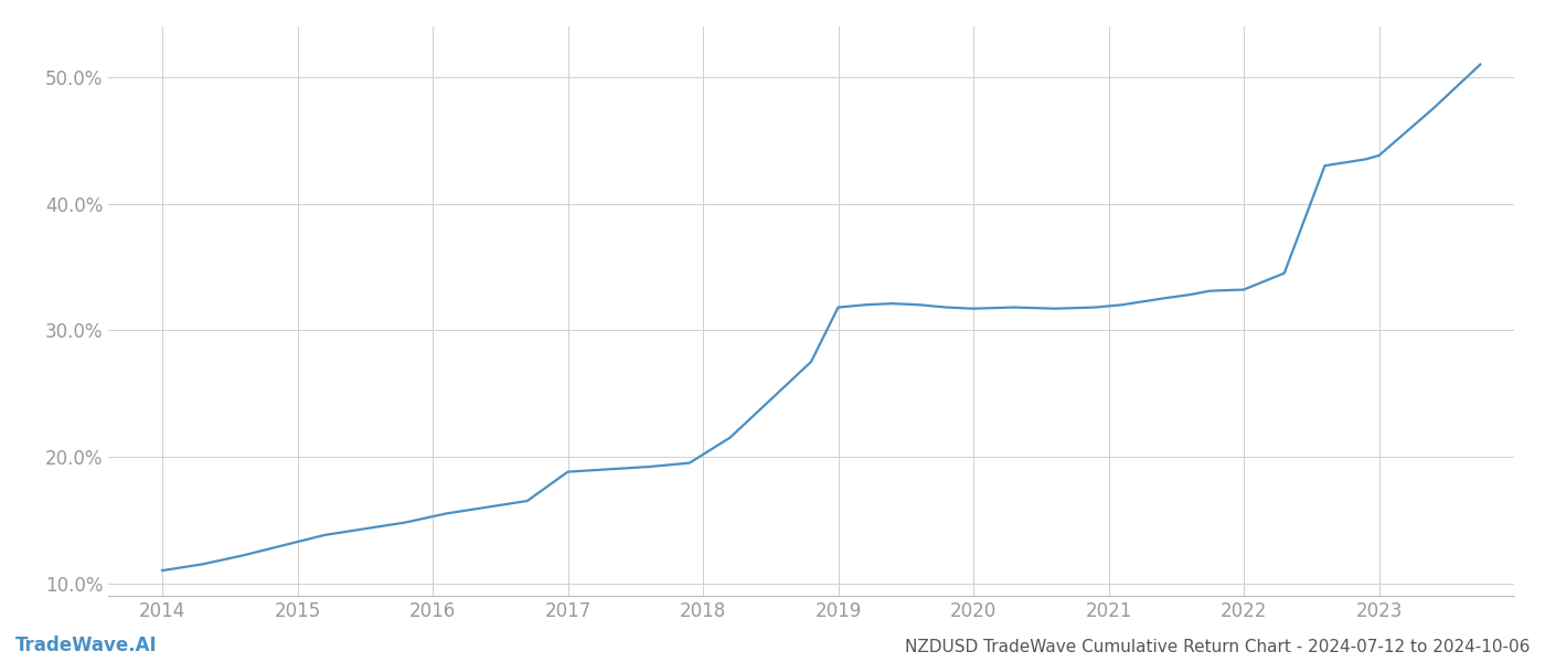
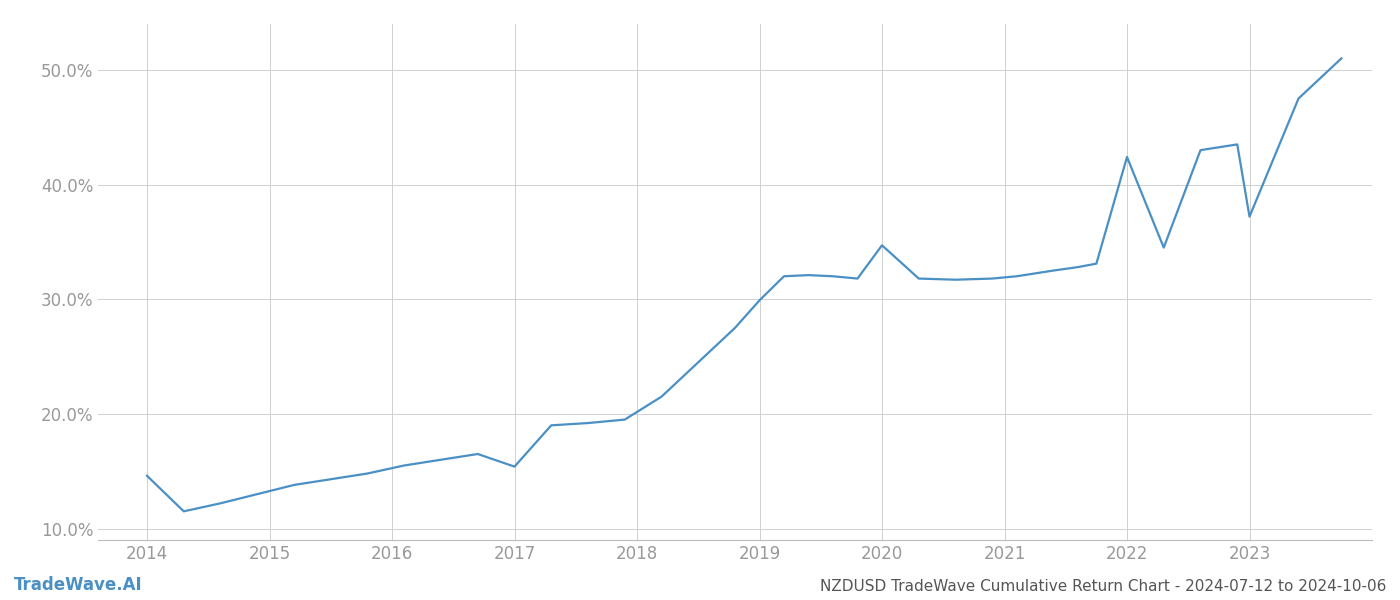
2014: 11.0% -> 14.6%
2017: 18.8% -> 15.4%
2019: 31.8% -> 29.9%
2020: 31.7% -> 34.7%
2022: 33.2% -> 42.4%
2023: 43.8% -> 37.2%
